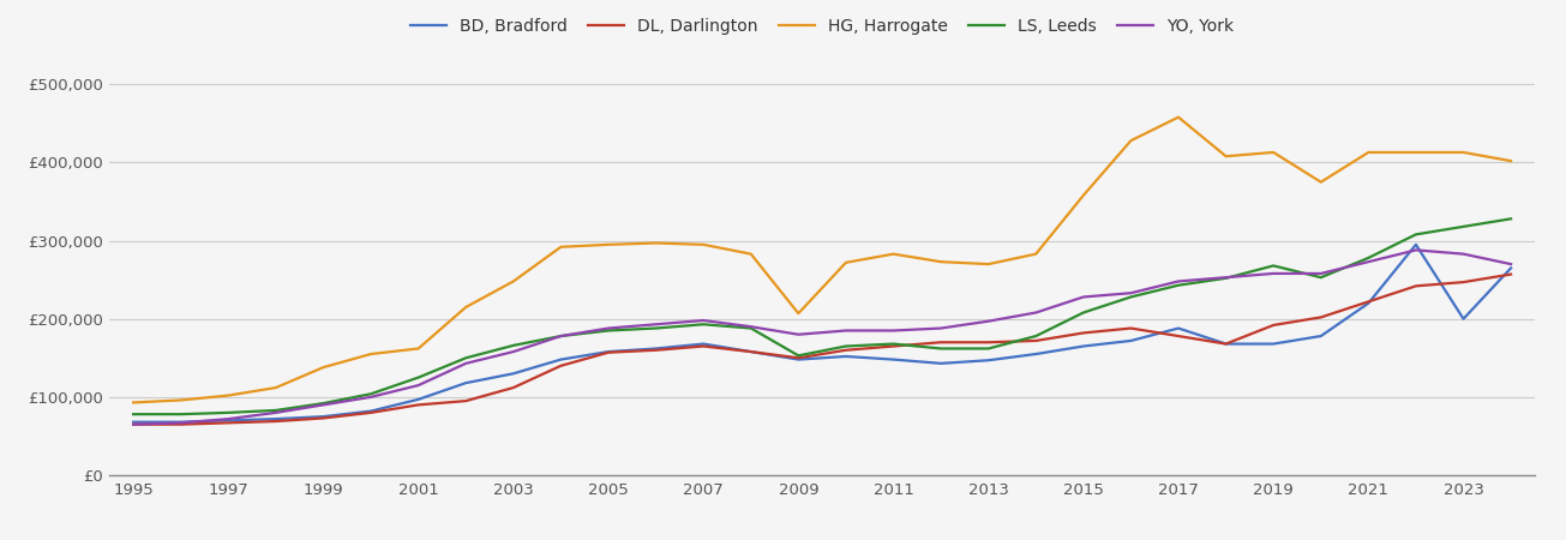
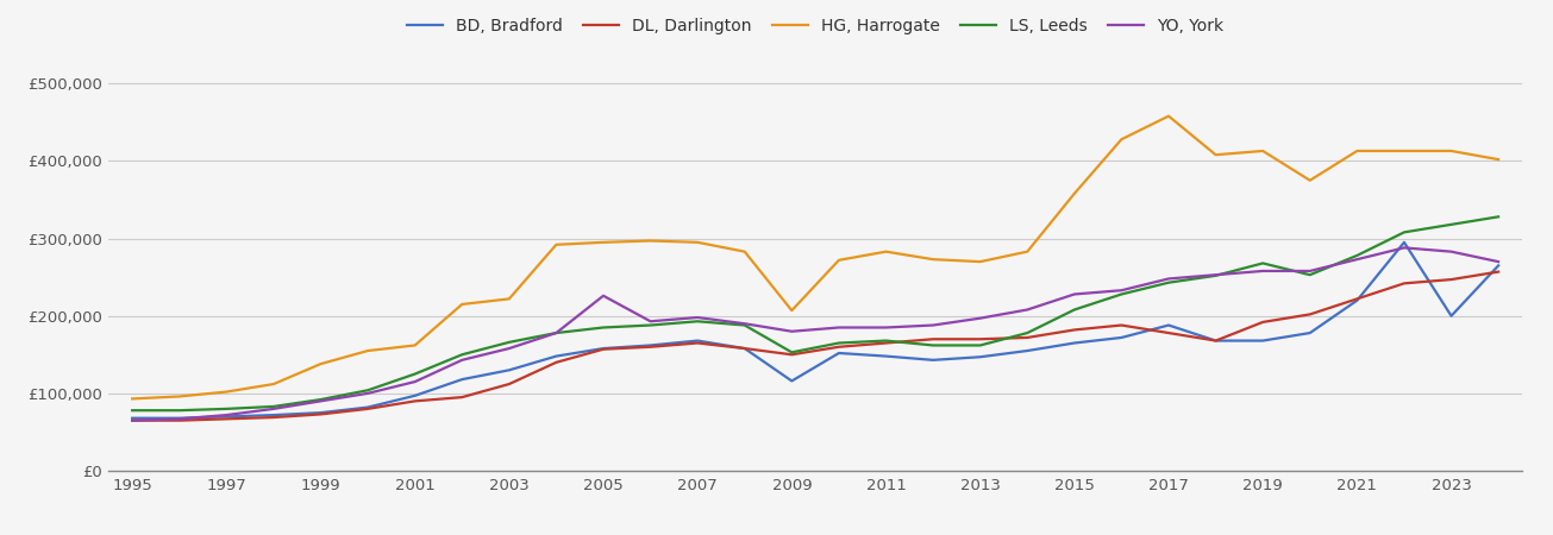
HG, Harrogate/2003: £248,000 -> £222,000
YO, York/2005: £188,000 -> £226,000
BD, Bradford/2009: £148,000 -> £116,000
